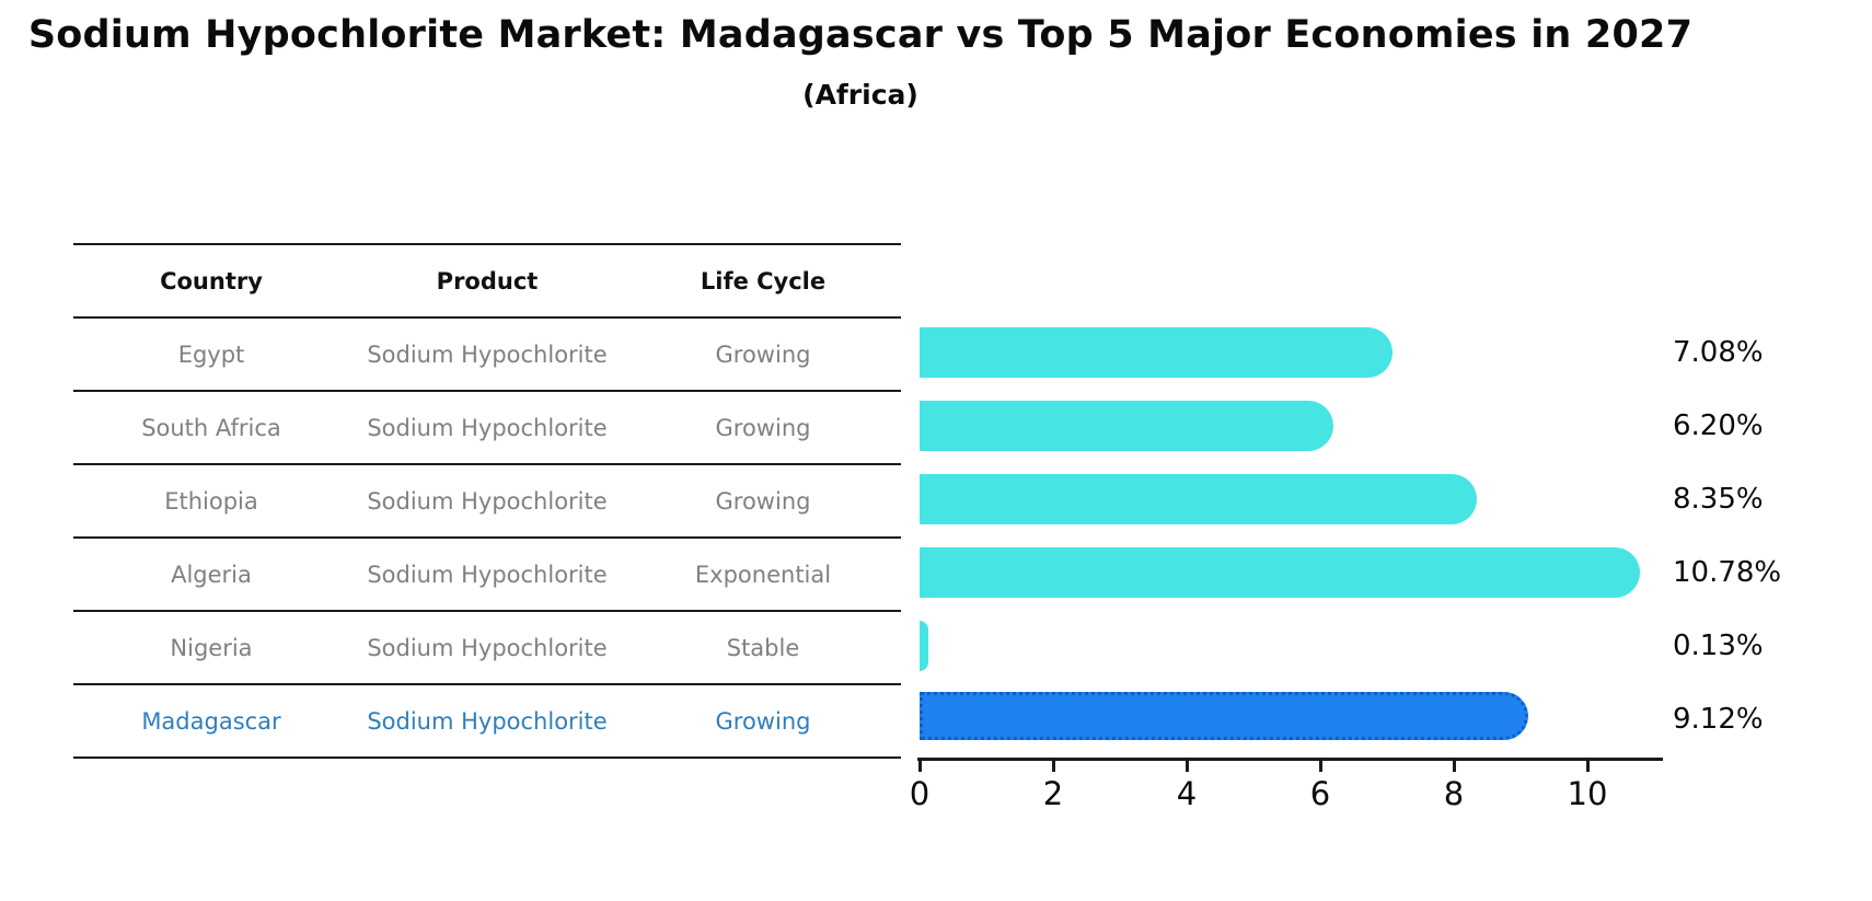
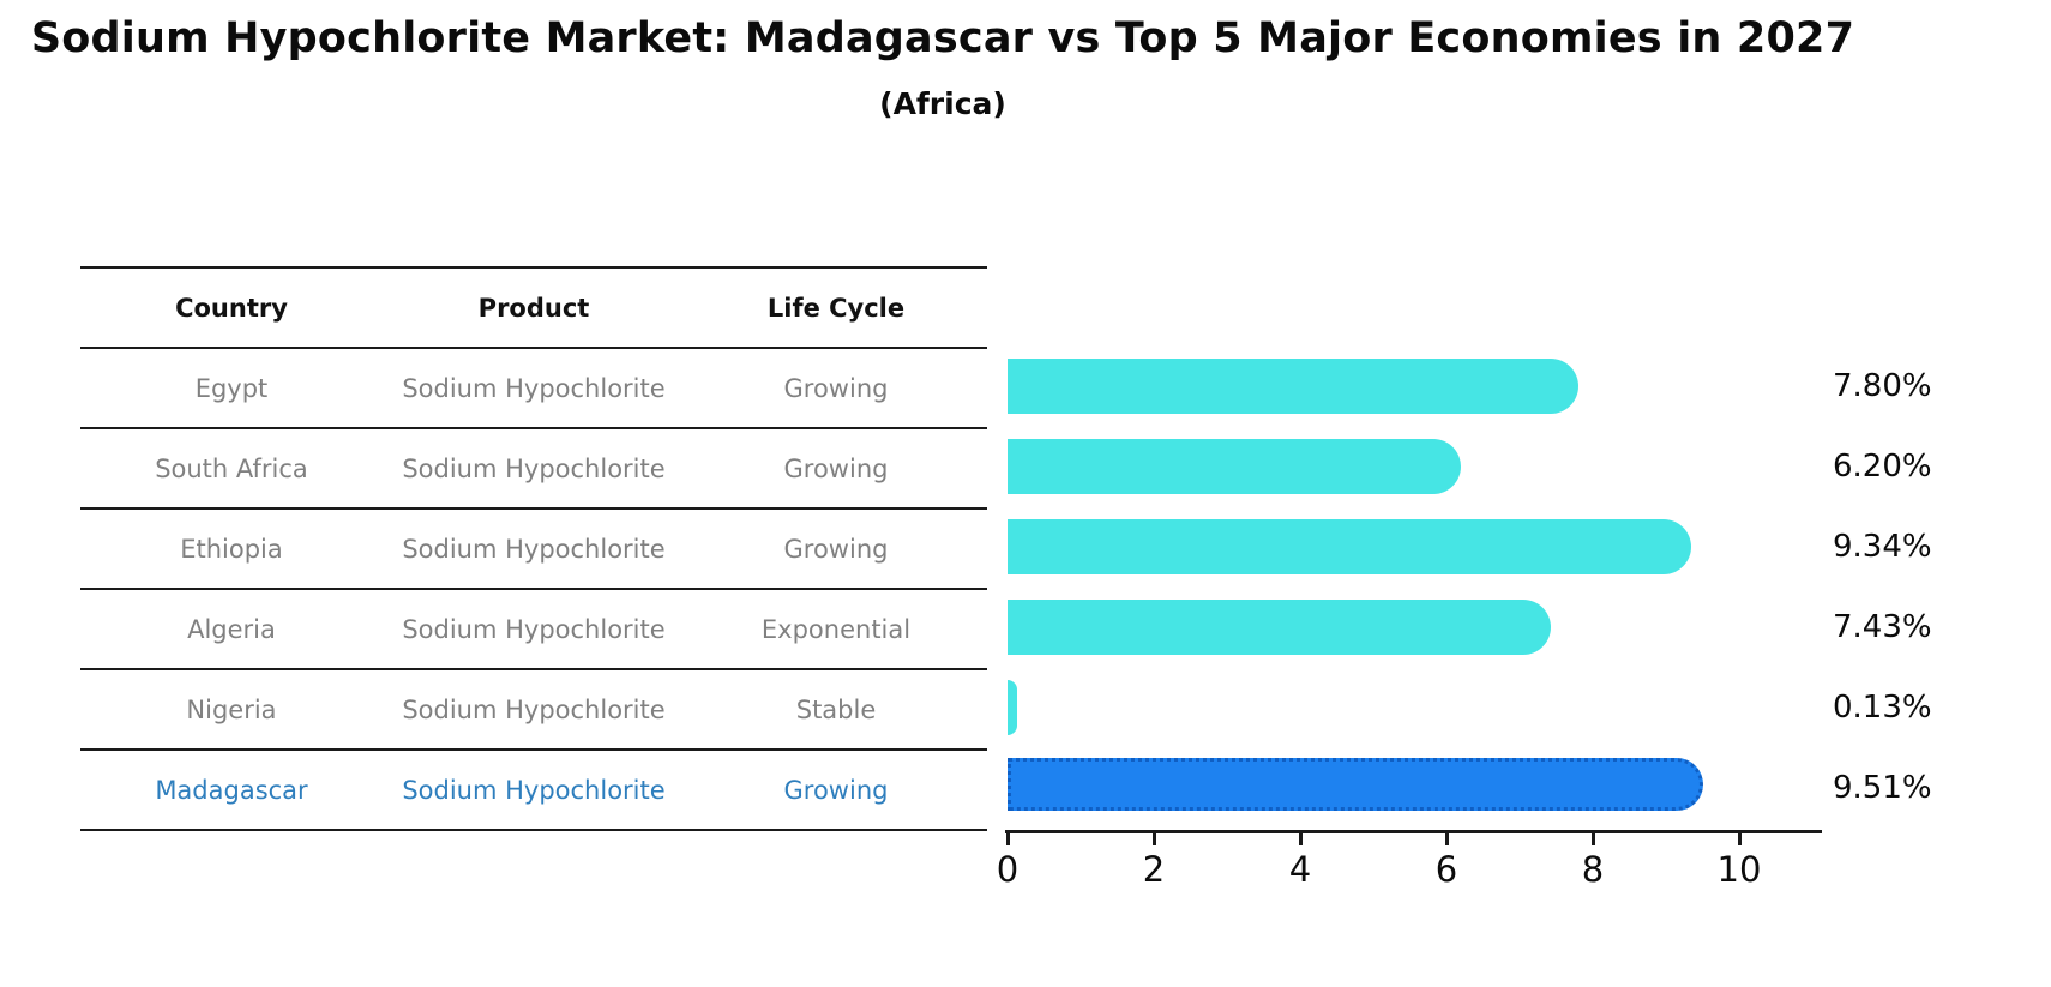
Egypt: 7.08% -> 7.80%
Ethiopia: 8.35% -> 9.34%
Algeria: 10.78% -> 7.43%
Madagascar: 9.12% -> 9.51%
